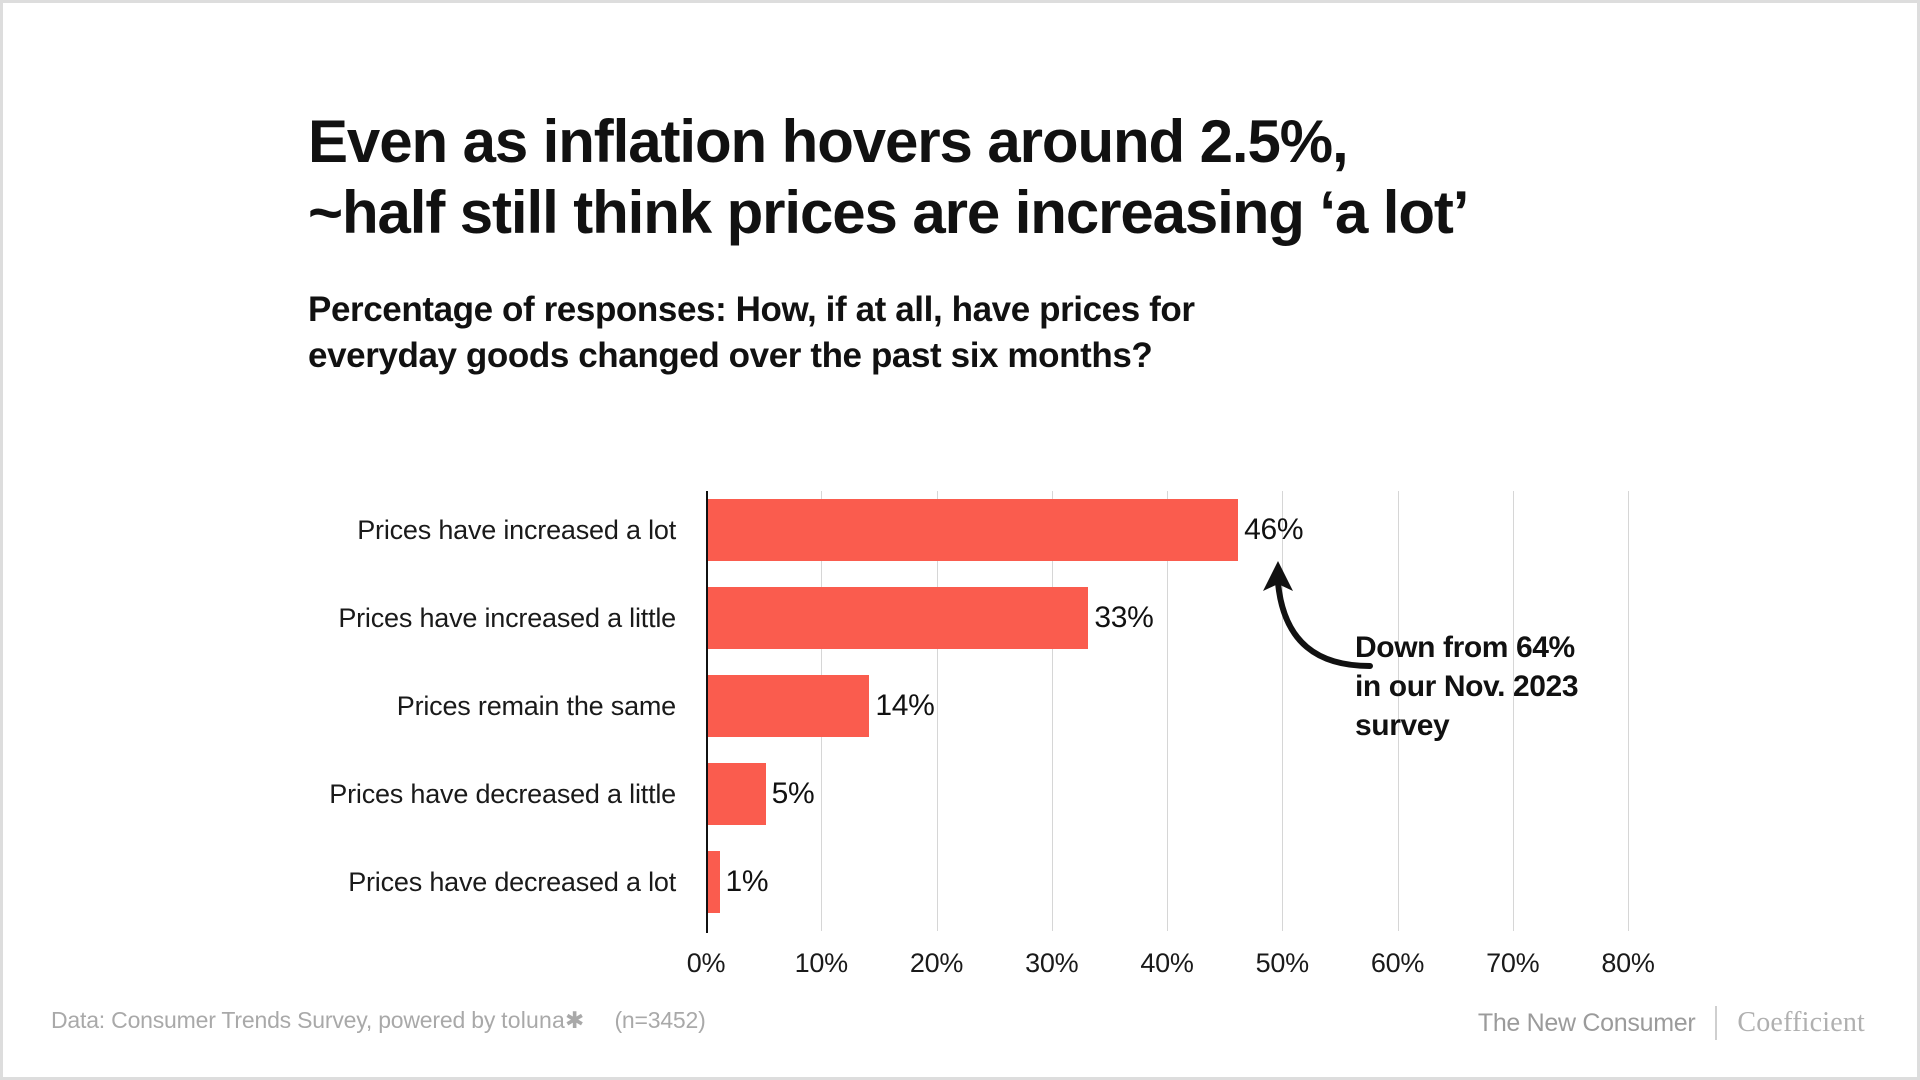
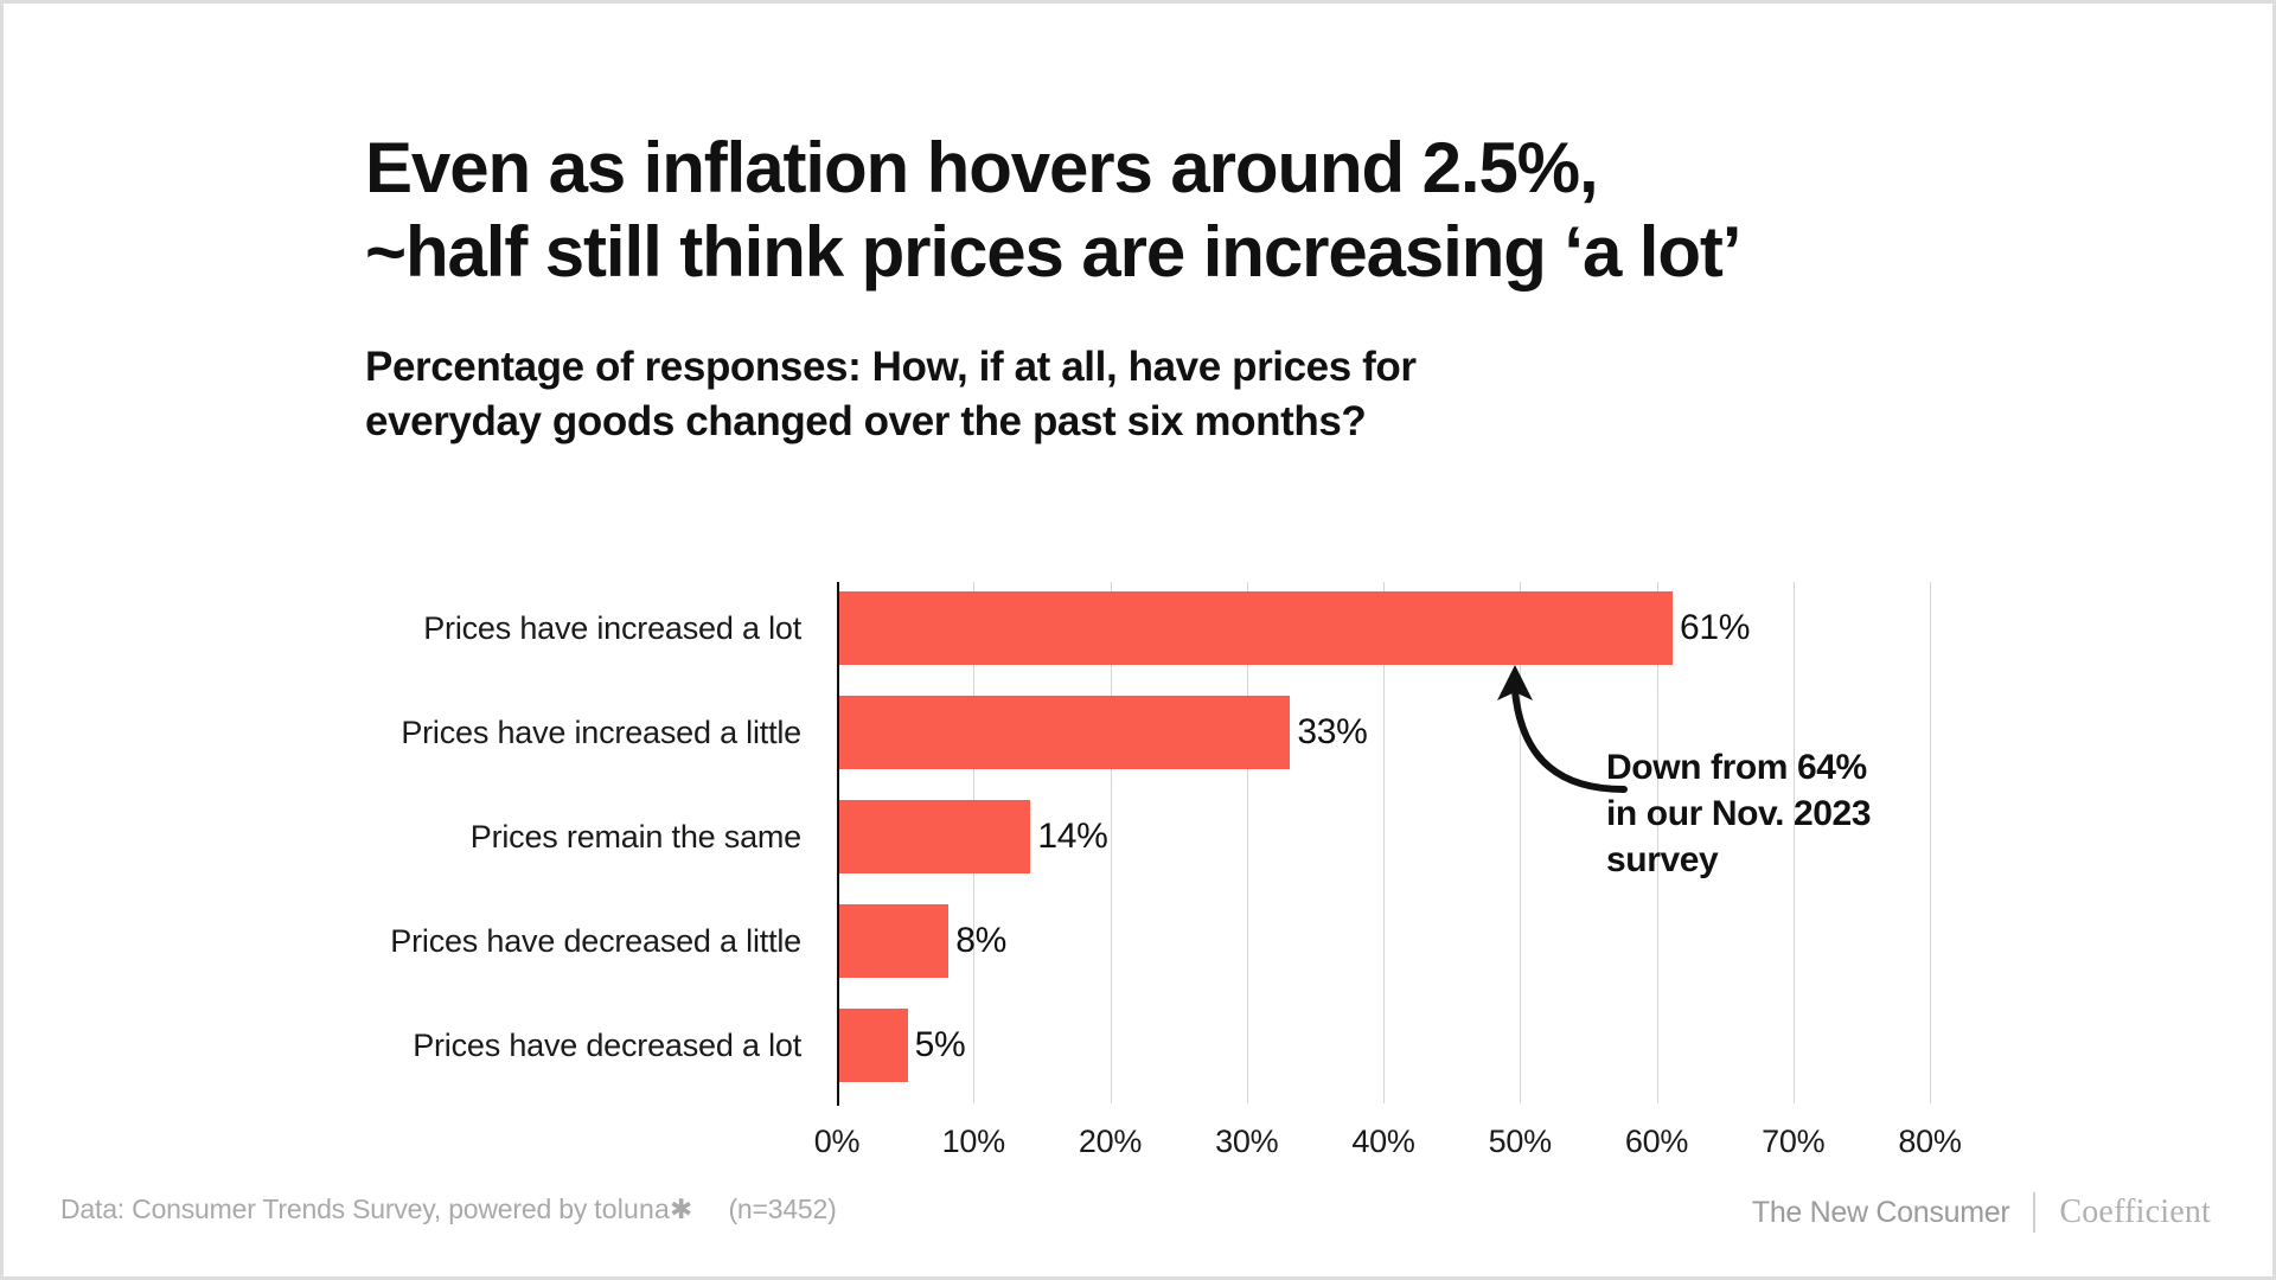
Prices have increased a lot: 46% -> 61%
Prices have decreased a little: 5% -> 8%
Prices have decreased a lot: 1% -> 5%
